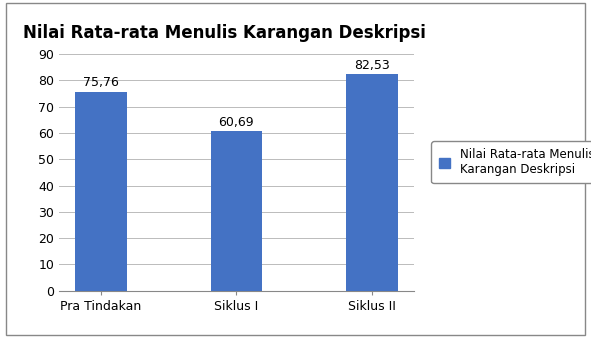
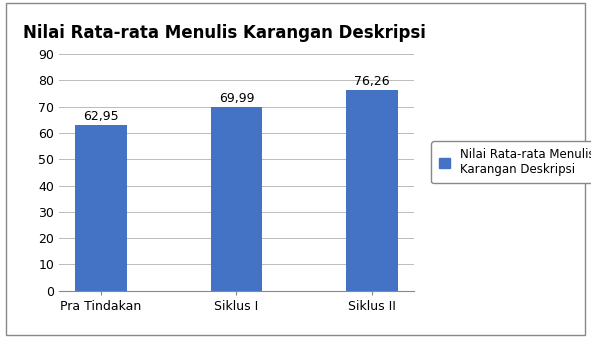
Pra Tindakan: 75,76 -> 62,95
Siklus I: 60,69 -> 69,99
Siklus II: 82,53 -> 76,26
